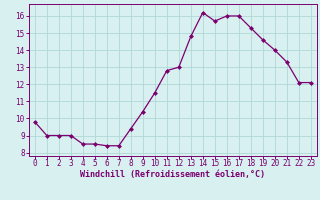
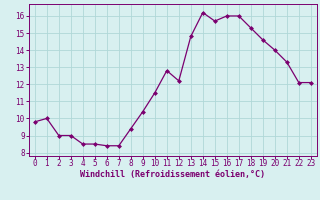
1: 9.0 -> 10.0
12: 13.0 -> 12.2
